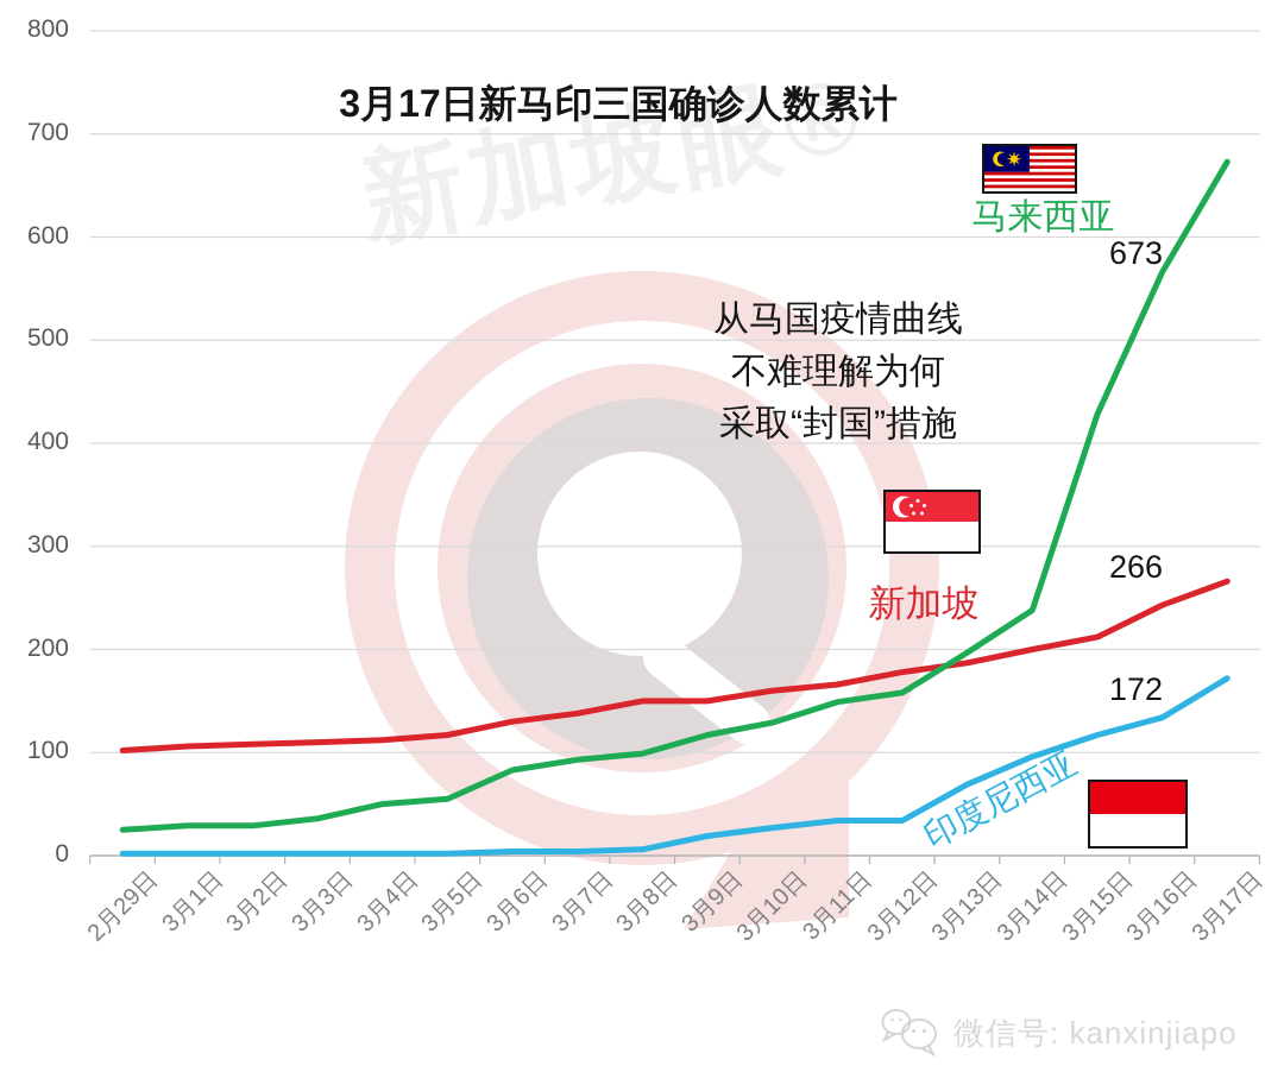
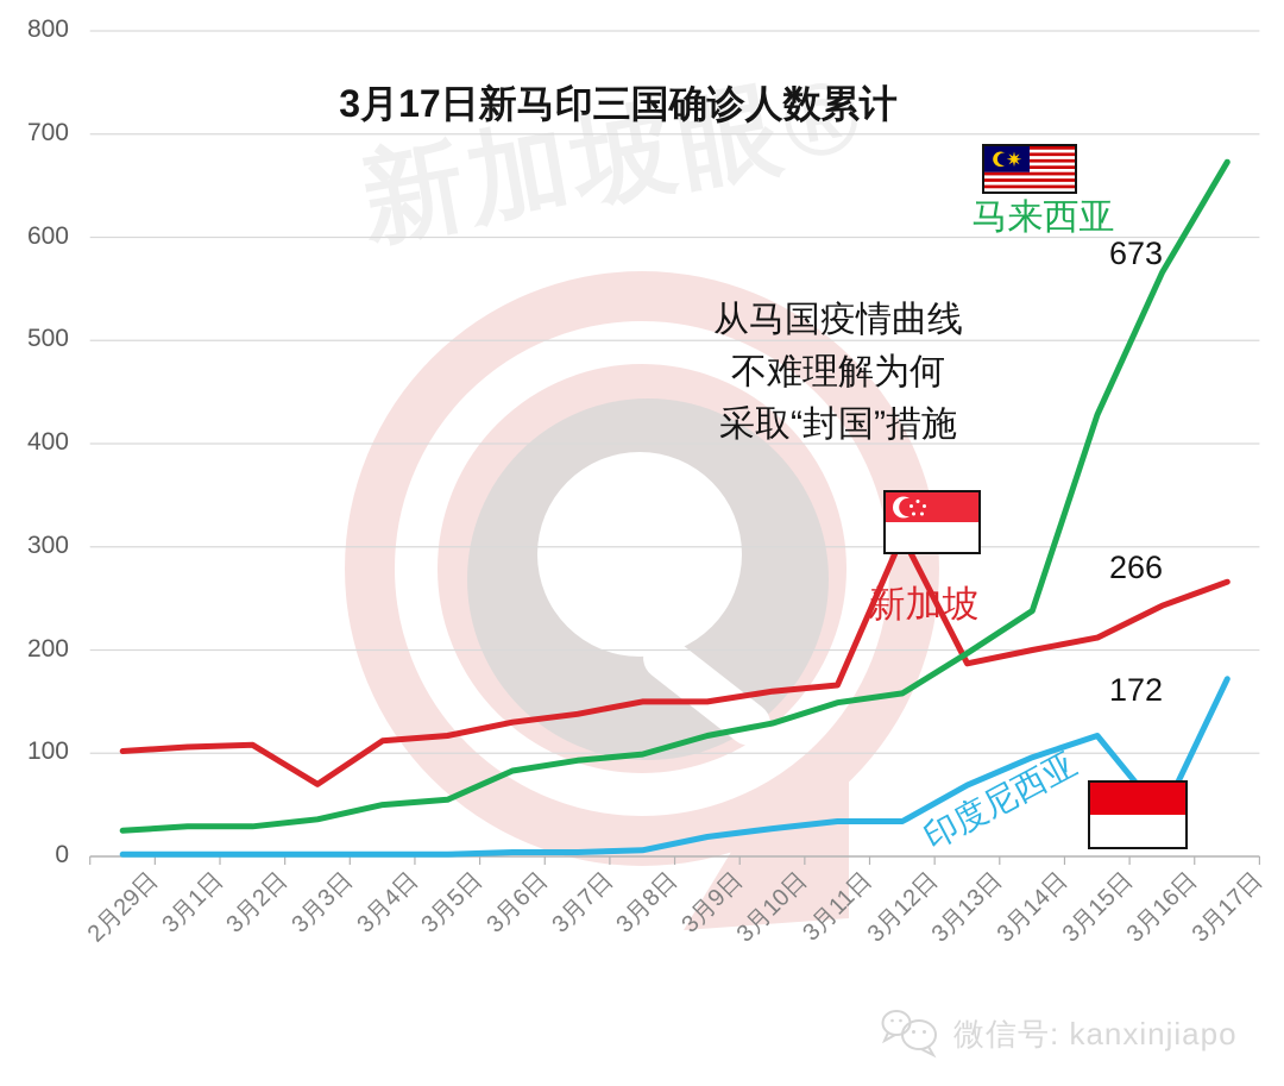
新加坡/3月3日: 110 -> 70
新加坡/3月12日: 180 -> 310
印度尼西亚/3月16日: 130 -> 40
